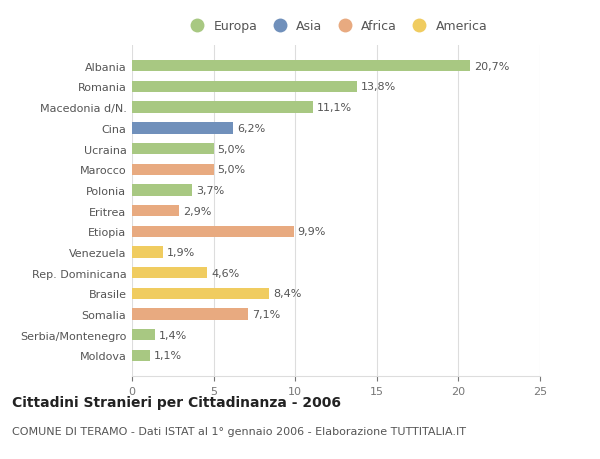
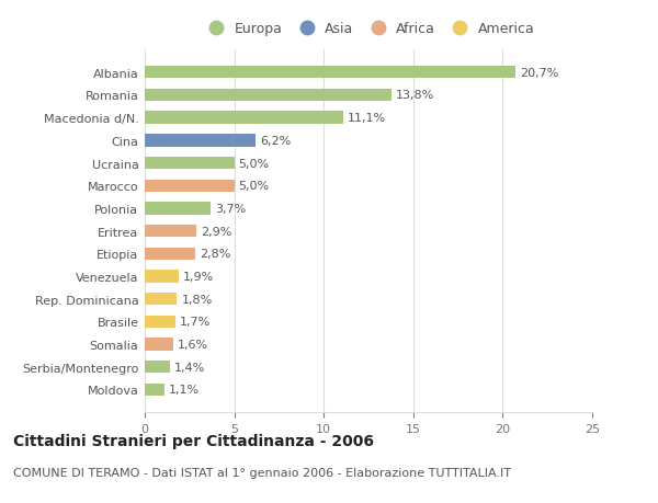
Etiopia: 9,9% -> 2,8%
Rep. Dominicana: 4,6% -> 1,8%
Brasile: 8,4% -> 1,7%
Somalia: 7,1% -> 1,6%
